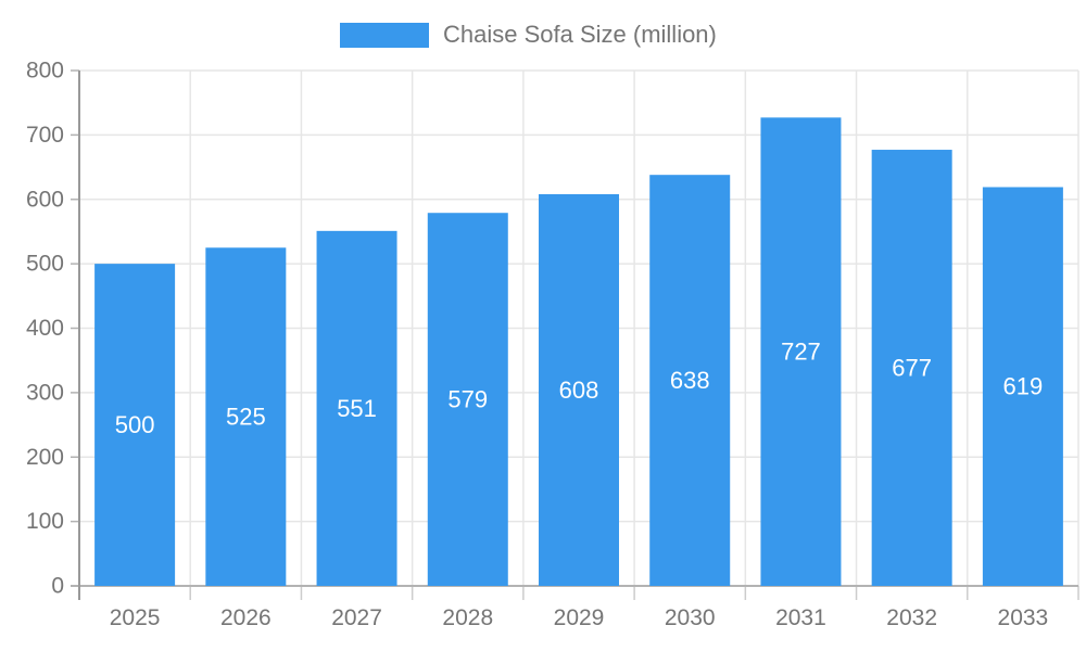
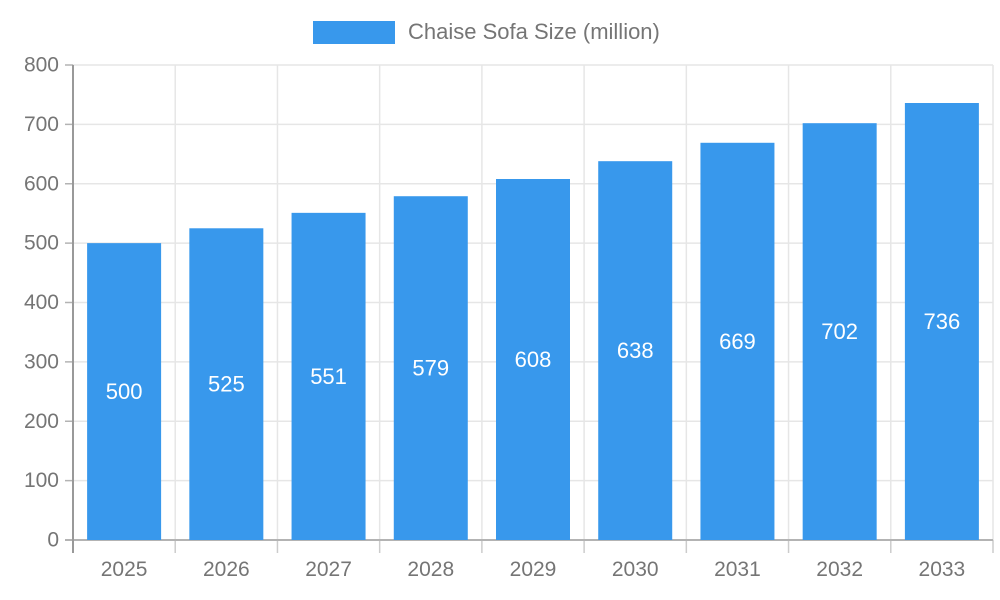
2031: 727 -> 669
2032: 677 -> 702
2033: 619 -> 736
